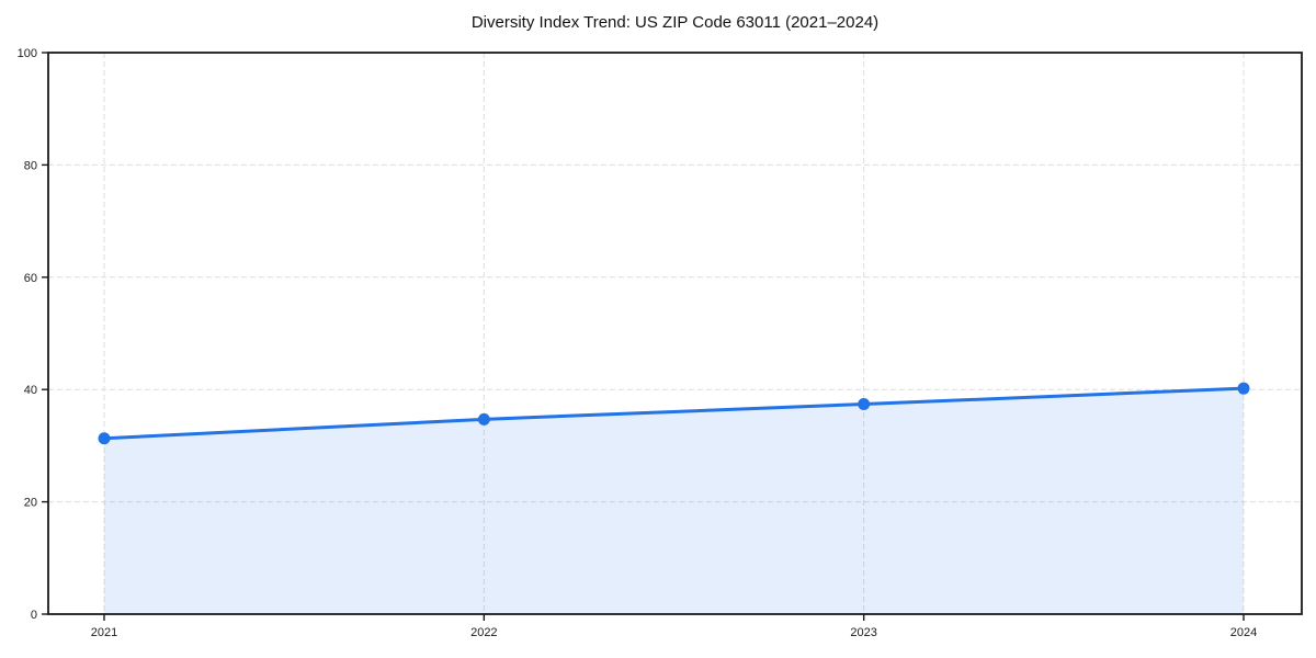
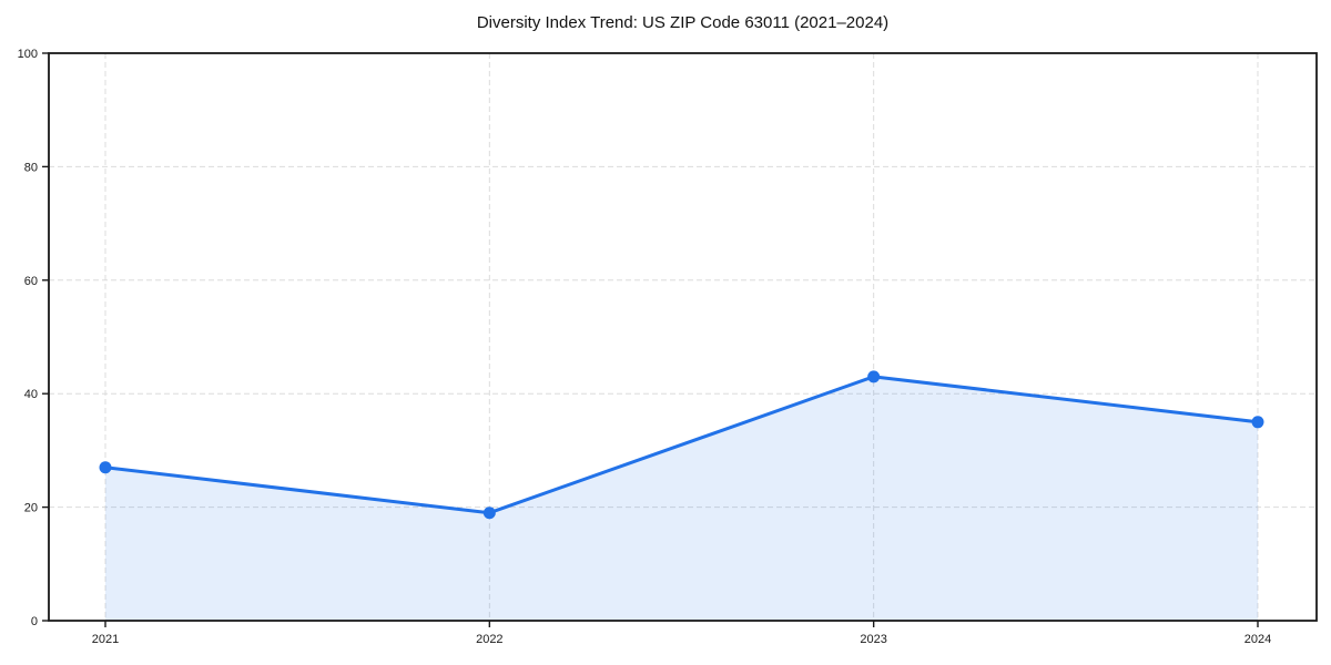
2021: 31 -> 27
2022: 35 -> 19
2023: 37 -> 43
2024: 40 -> 35
